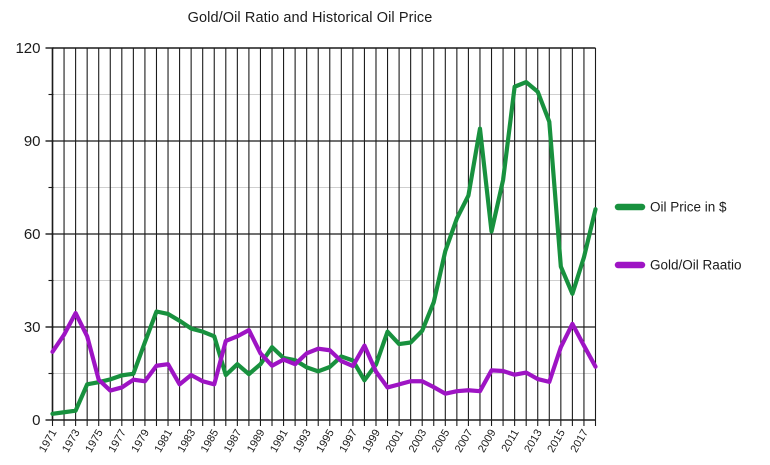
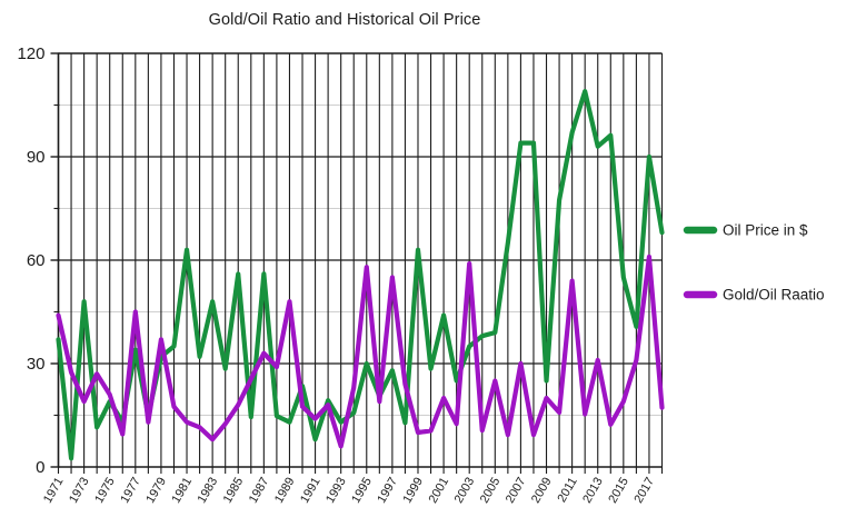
Oil Price in $/1971: 2 -> 37
Gold/Oil Raatio/1971: 22 -> 44
Oil Price in $/1973: 3 -> 48
Gold/Oil Raatio/1973: 34 -> 19
Oil Price in $/1975: 12 -> 19
Gold/Oil Raatio/1975: 13 -> 21
Oil Price in $/1977: 14 -> 34
Gold/Oil Raatio/1977: 10 -> 45
Oil Price in $/1979: 25 -> 32
Gold/Oil Raatio/1979: 12 -> 37
Oil Price in $/1981: 34 -> 63
Gold/Oil Raatio/1981: 18 -> 13
Oil Price in $/1983: 30 -> 48
Gold/Oil Raatio/1983: 14 -> 8
Oil Price in $/1985: 27 -> 56
Gold/Oil Raatio/1985: 12 -> 18
Oil Price in $/1987: 18 -> 56
Gold/Oil Raatio/1987: 27 -> 33
Oil Price in $/1989: 18 -> 13
Gold/Oil Raatio/1989: 22 -> 48
Oil Price in $/1991: 20 -> 8
Gold/Oil Raatio/1991: 20 -> 14
Oil Price in $/1993: 17 -> 13
Gold/Oil Raatio/1993: 22 -> 6
Oil Price in $/1995: 17 -> 30
Gold/Oil Raatio/1995: 22 -> 58
Oil Price in $/1997: 19 -> 28
Gold/Oil Raatio/1997: 17 -> 55
Oil Price in $/1999: 18 -> 63
Gold/Oil Raatio/1999: 16 -> 10
Oil Price in $/2001: 24 -> 44
Gold/Oil Raatio/2001: 12 -> 20
Oil Price in $/2003: 29 -> 35
Gold/Oil Raatio/2003: 12 -> 59
Oil Price in $/2005: 54 -> 39
Gold/Oil Raatio/2005: 8 -> 25
Oil Price in $/2007: 72 -> 94
Gold/Oil Raatio/2007: 10 -> 30
Oil Price in $/2009: 61 -> 25
Gold/Oil Raatio/2009: 16 -> 20
Oil Price in $/2011: 108 -> 97
Gold/Oil Raatio/2011: 15 -> 54
Oil Price in $/2013: 106 -> 93
Gold/Oil Raatio/2013: 13 -> 31
Oil Price in $/2015: 50 -> 55
Gold/Oil Raatio/2015: 24 -> 19
Oil Price in $/2017: 52 -> 90
Gold/Oil Raatio/2017: 24 -> 61
